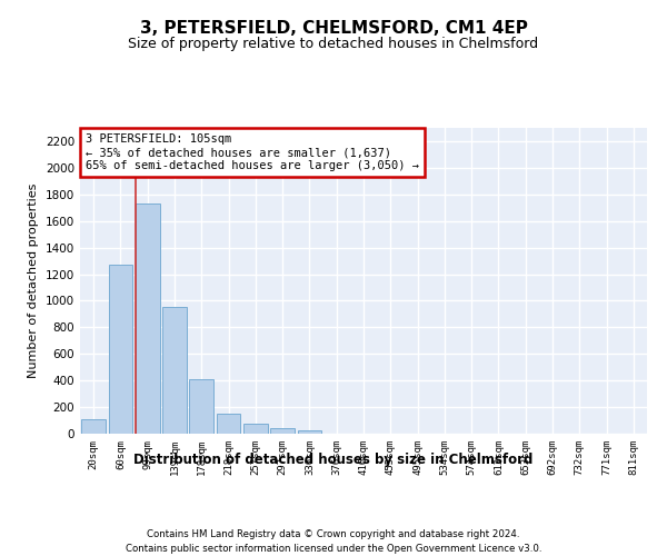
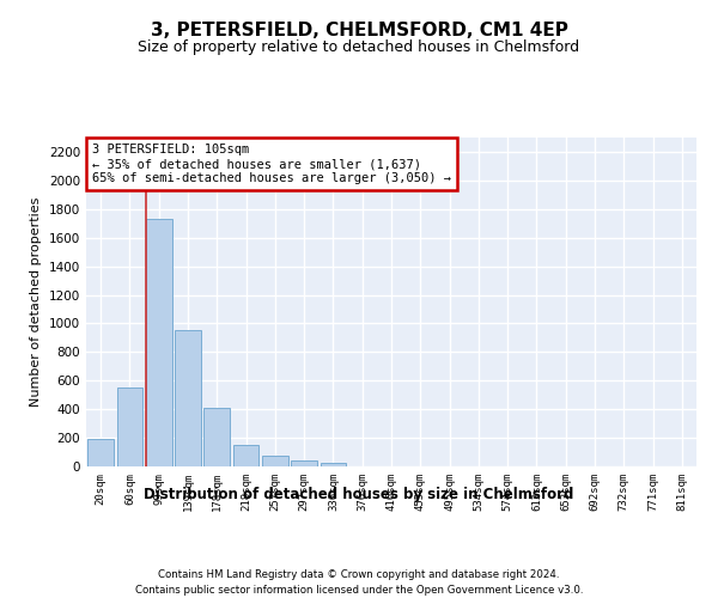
20sqm: 110 -> 190
60sqm: 1270 -> 550
